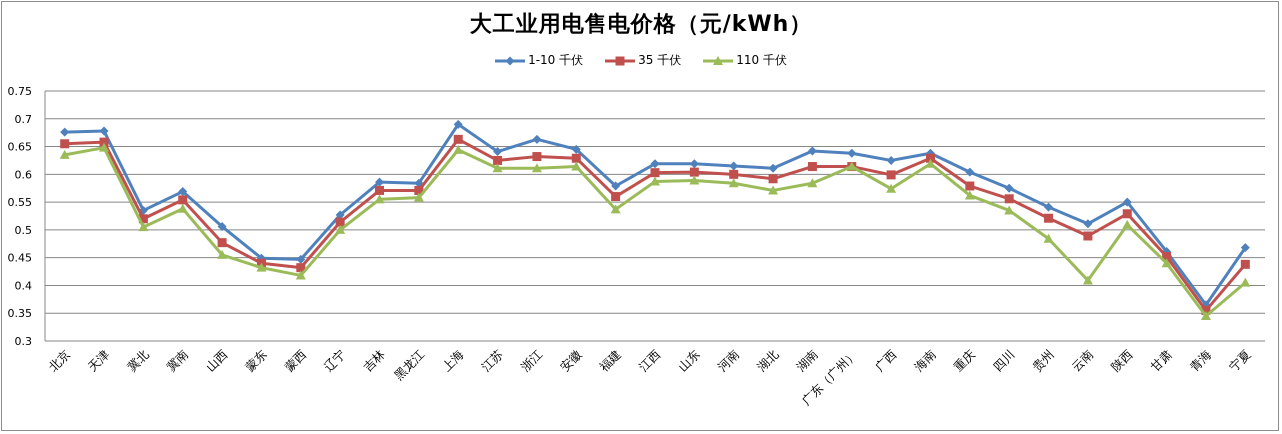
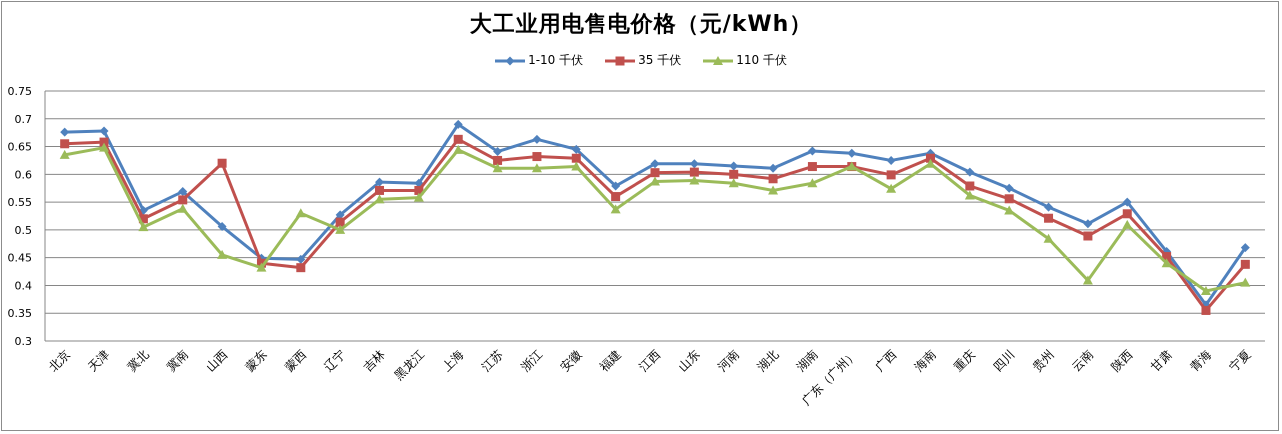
35 千伏/山西: 0.48 -> 0.62
110 千伏/蒙西: 0.42 -> 0.53
110 千伏/青海: 0.34 -> 0.39
